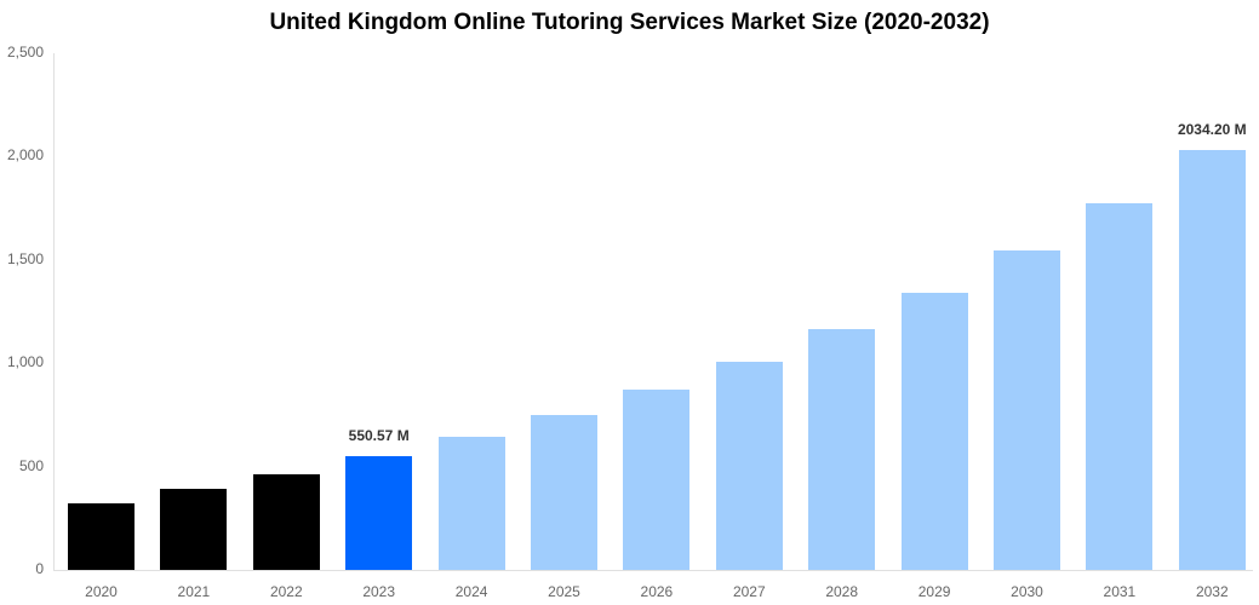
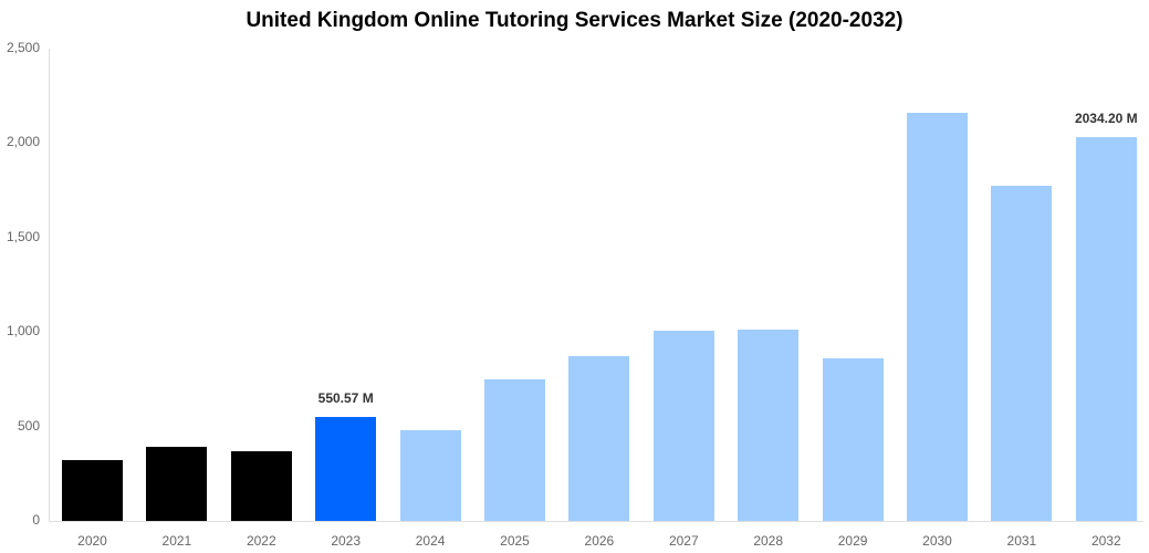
2022: 460 -> 370
2024: 640 -> 480
2028: 1160 -> 1010
2029: 1340 -> 860
2030: 1550 -> 2160
